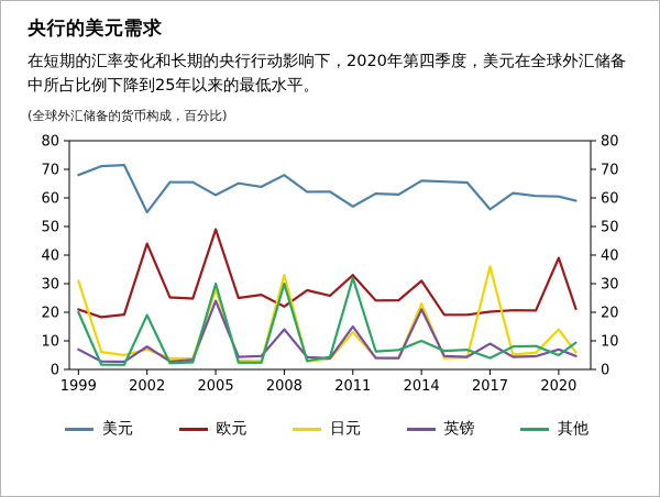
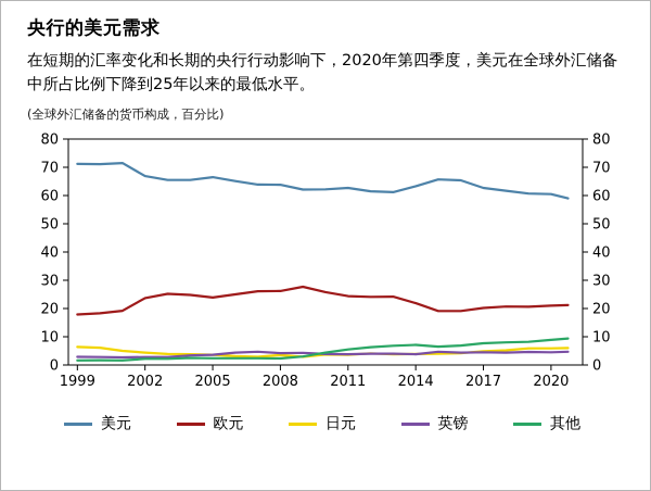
美元/1999: 68 -> 71
欧元/1999: 21 -> 18
日元/1999: 31 -> 6
英镑/1999: 7 -> 3
其他/1999: 20 -> 2
美元/2002: 55 -> 67
欧元/2002: 44 -> 24
日元/2002: 7 -> 4
英镑/2002: 8 -> 3
其他/2002: 19 -> 2
美元/2005: 61 -> 66
欧元/2005: 49 -> 24
日元/2005: 28 -> 4
英镑/2005: 24 -> 4
其他/2005: 30 -> 2
美元/2008: 68 -> 64
欧元/2008: 22 -> 26
日元/2008: 33 -> 4
英镑/2008: 14 -> 4
其他/2008: 30 -> 2
美元/2011: 57 -> 63
欧元/2011: 33 -> 24
日元/2011: 13 -> 4
英镑/2011: 15 -> 4
其他/2011: 32 -> 6
美元/2014: 66 -> 63
欧元/2014: 31 -> 22
日元/2014: 23 -> 4
英镑/2014: 21 -> 4
其他/2014: 10 -> 7
美元/2017: 56 -> 63
日元/2017: 36 -> 5
英镑/2017: 9 -> 4
其他/2017: 4 -> 8
欧元/2020: 39 -> 21
日元/2020: 14 -> 6
英镑/2020: 7 -> 4
其他/2020: 5 -> 9
